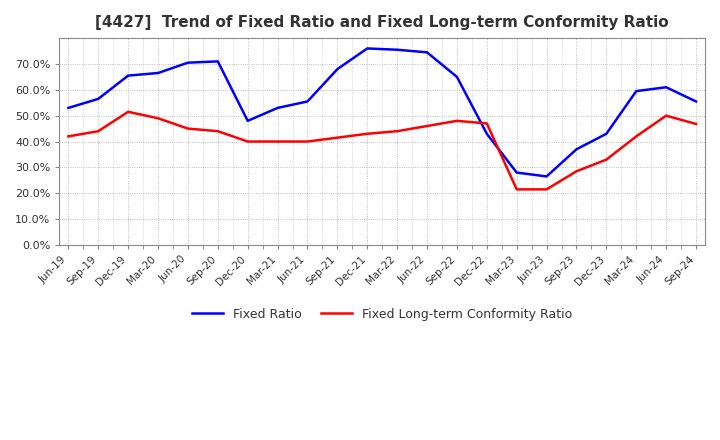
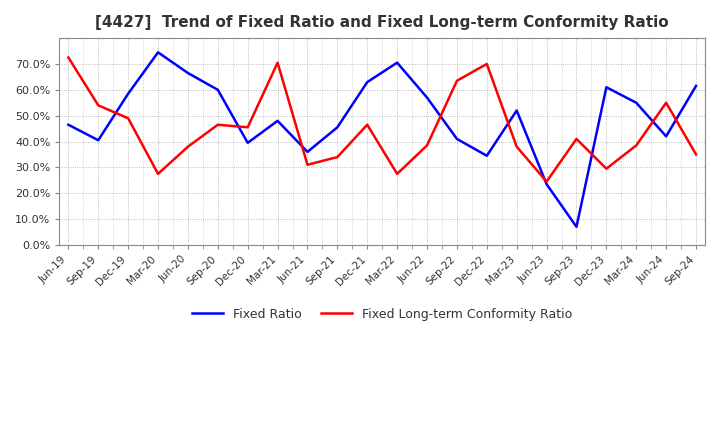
Fixed Ratio/Jun-19: 53.0% -> 46.5%
Fixed Long-term Conformity Ratio/Jun-19: 42.0% -> 72.5%
Fixed Ratio/Sep-19: 56.5% -> 40.5%
Fixed Long-term Conformity Ratio/Sep-19: 44.0% -> 54.0%
Fixed Ratio/Dec-19: 65.5% -> 58.5%
Fixed Long-term Conformity Ratio/Dec-19: 51.5% -> 49.0%
Fixed Ratio/Mar-20: 66.5% -> 74.5%
Fixed Long-term Conformity Ratio/Mar-20: 49.0% -> 27.5%
Fixed Ratio/Jun-20: 70.5% -> 66.5%
Fixed Long-term Conformity Ratio/Jun-20: 45.0% -> 38.0%
Fixed Ratio/Sep-20: 71.0% -> 60.0%
Fixed Long-term Conformity Ratio/Sep-20: 44.0% -> 46.5%
Fixed Ratio/Dec-20: 48.0% -> 39.5%
Fixed Long-term Conformity Ratio/Dec-20: 40.0% -> 45.5%
Fixed Ratio/Mar-21: 53.0% -> 48.0%
Fixed Long-term Conformity Ratio/Mar-21: 40.0% -> 70.5%
Fixed Ratio/Jun-21: 55.5% -> 36.0%
Fixed Long-term Conformity Ratio/Jun-21: 40.0% -> 31.0%
Fixed Ratio/Sep-21: 68.0% -> 45.5%
Fixed Long-term Conformity Ratio/Sep-21: 41.5% -> 34.0%
Fixed Ratio/Dec-21: 76.0% -> 63.0%
Fixed Long-term Conformity Ratio/Dec-21: 43.0% -> 46.5%
Fixed Ratio/Mar-22: 75.5% -> 70.5%
Fixed Long-term Conformity Ratio/Mar-22: 44.0% -> 27.5%
Fixed Ratio/Jun-22: 74.5% -> 57.0%
Fixed Long-term Conformity Ratio/Jun-22: 46.0% -> 38.5%
Fixed Ratio/Sep-22: 65.0% -> 41.0%
Fixed Long-term Conformity Ratio/Sep-22: 48.0% -> 63.5%
Fixed Ratio/Dec-22: 43.0% -> 34.5%
Fixed Long-term Conformity Ratio/Dec-22: 47.0% -> 70.0%
Fixed Ratio/Mar-23: 28.0% -> 52.0%
Fixed Long-term Conformity Ratio/Mar-23: 21.5% -> 38.0%
Fixed Ratio/Jun-23: 26.5% -> 23.5%
Fixed Long-term Conformity Ratio/Jun-23: 21.5% -> 24.5%
Fixed Ratio/Sep-23: 37.0% -> 7.0%
Fixed Long-term Conformity Ratio/Sep-23: 28.5% -> 41.0%
Fixed Ratio/Dec-23: 43.0% -> 61.0%
Fixed Long-term Conformity Ratio/Dec-23: 33.0% -> 29.5%
Fixed Ratio/Mar-24: 59.5% -> 55.0%
Fixed Long-term Conformity Ratio/Mar-24: 42.0% -> 38.5%
Fixed Ratio/Jun-24: 61.0% -> 42.0%
Fixed Long-term Conformity Ratio/Jun-24: 50.0% -> 55.0%
Fixed Ratio/Sep-24: 55.5% -> 61.5%
Fixed Long-term Conformity Ratio/Sep-24: 46.8% -> 35.0%
